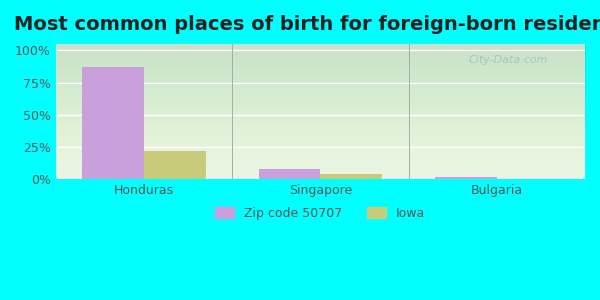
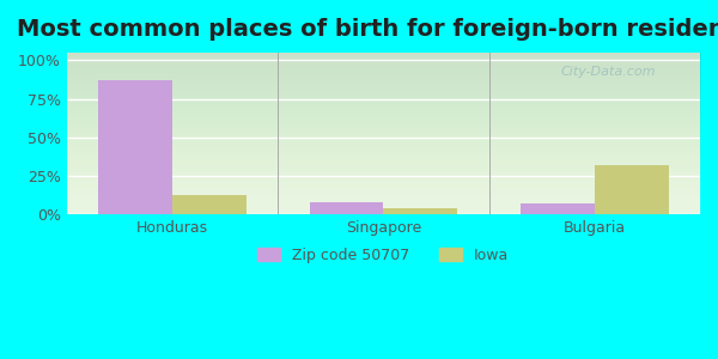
Iowa/Honduras: 22% -> 13%
Zip code 50707/Bulgaria: 2% -> 7%
Iowa/Bulgaria: 0% -> 32%
